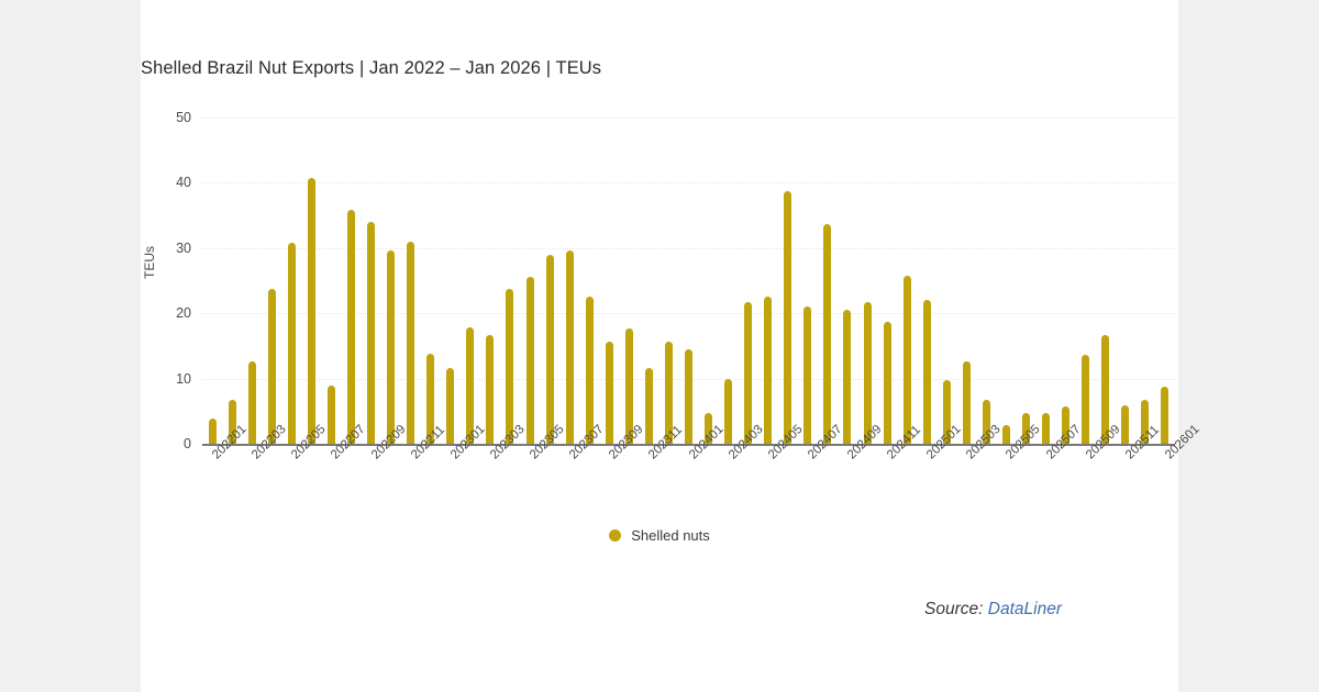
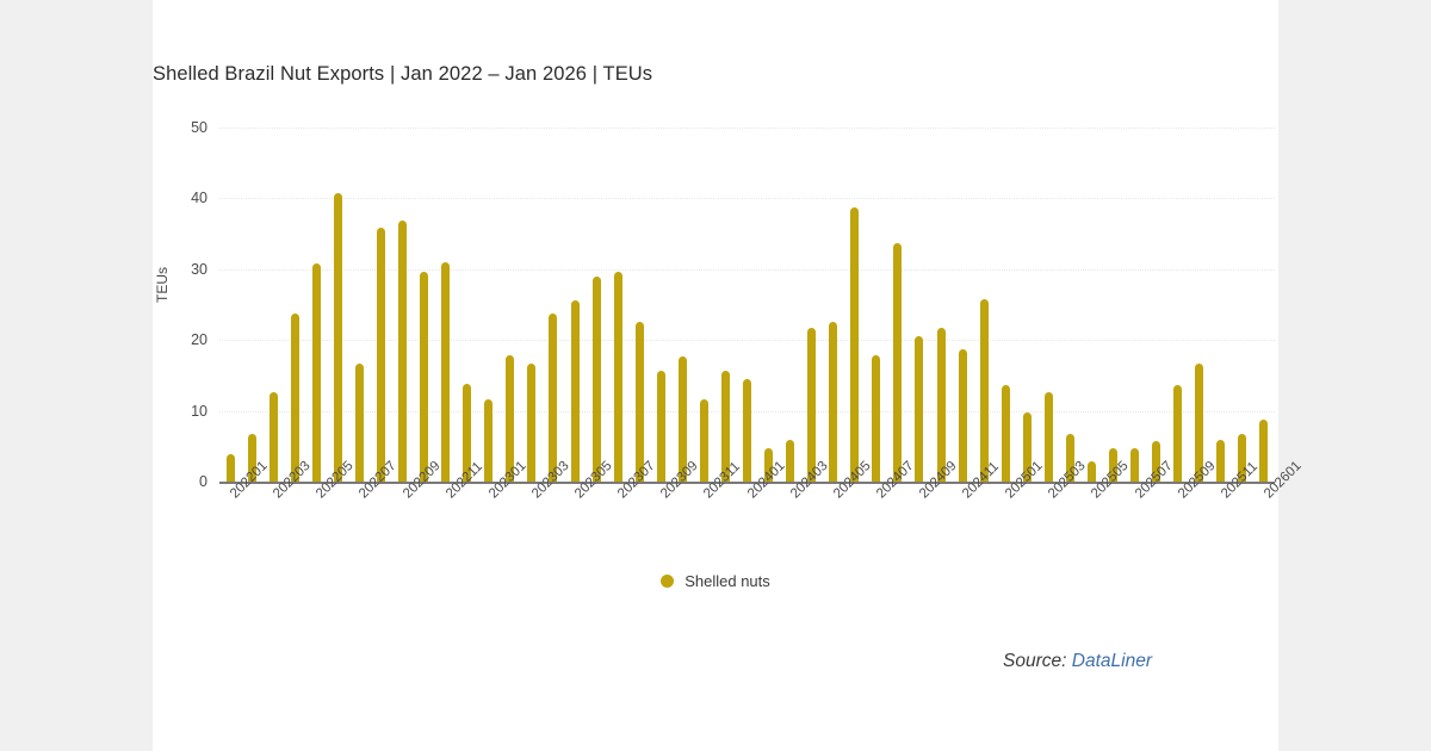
202207: 9 -> 17
202209: 34 -> 37
202403: 10 -> 6
202407: 21 -> 18
202501: 22 -> 14
